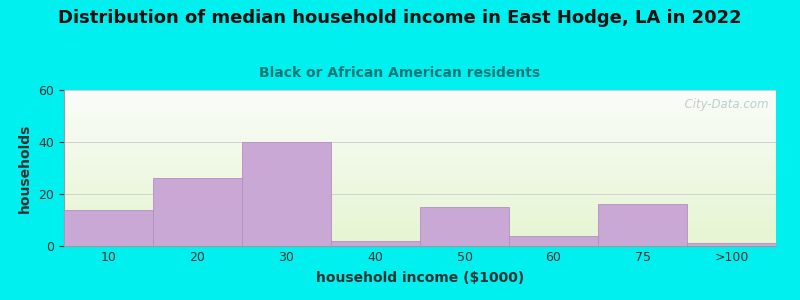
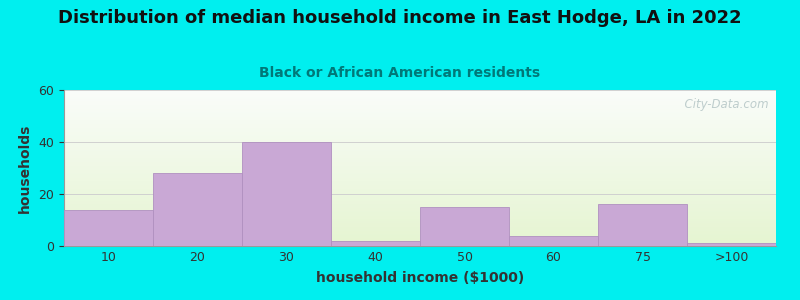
20: 26 -> 28
